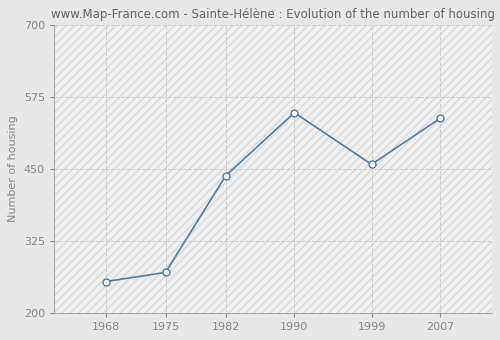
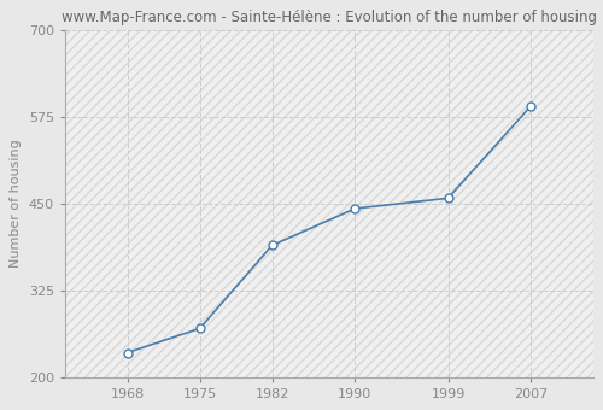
1968: 254 -> 235
1982: 438 -> 390
1990: 548 -> 443
2007: 538 -> 591
